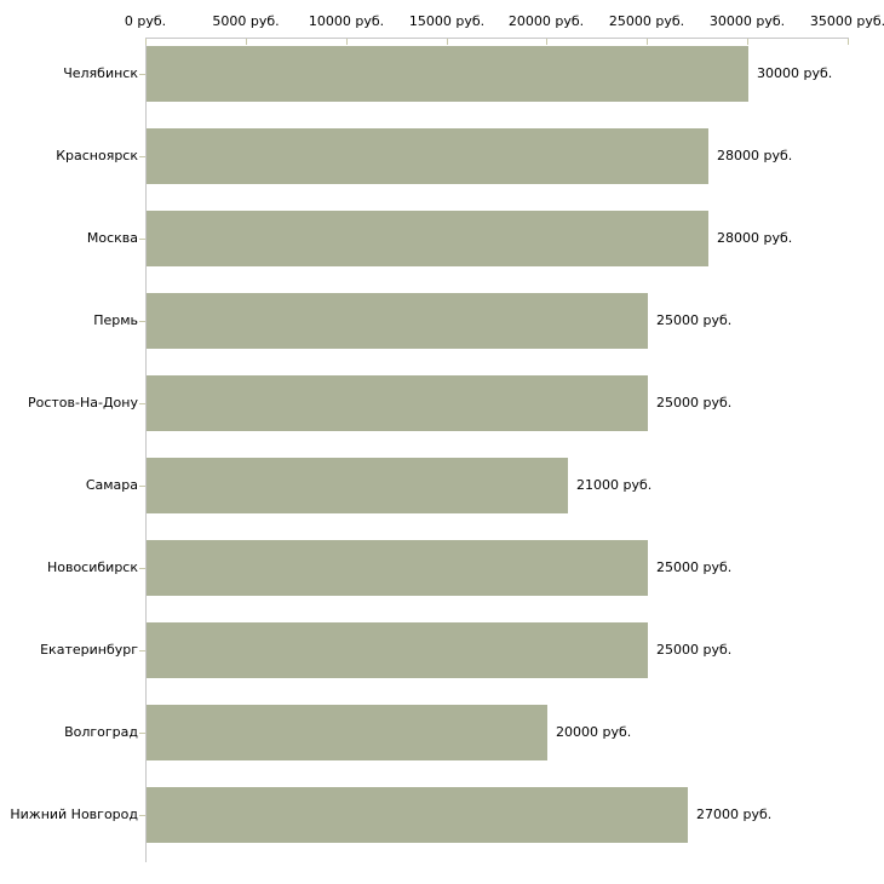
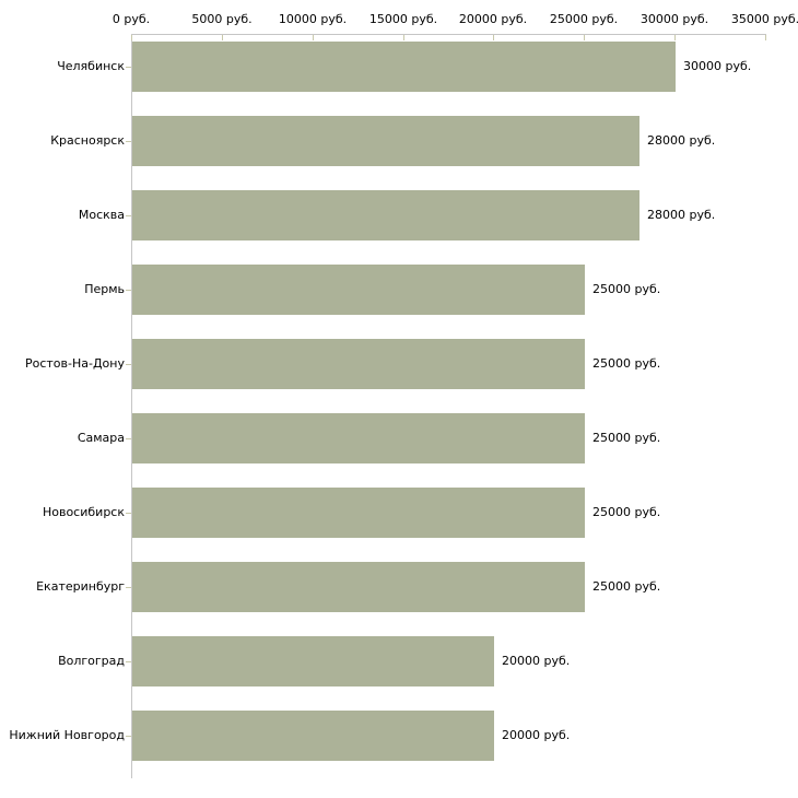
Самара: 21000 -> 25000
Нижний Новгород: 27000 -> 20000
